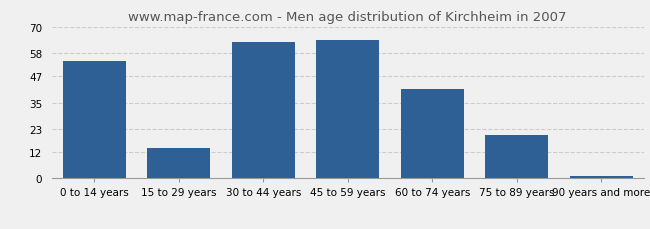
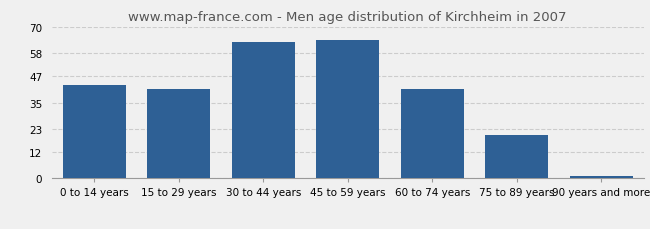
0 to 14 years: 54 -> 43
15 to 29 years: 14 -> 41
